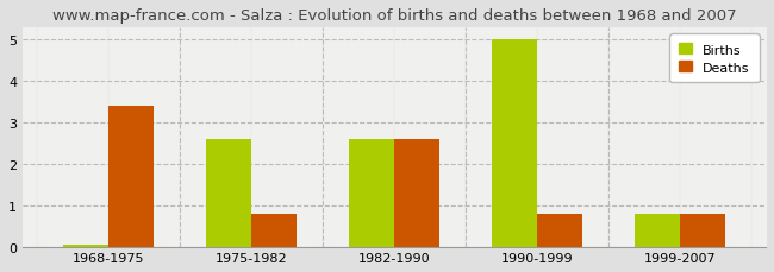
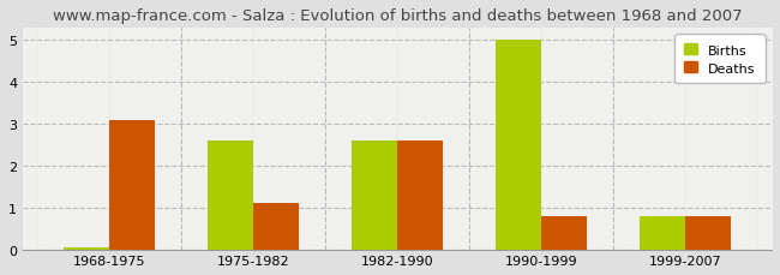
Deaths/1968-1975: 3.4 -> 3.1
Deaths/1975-1982: 0.8 -> 1.1
